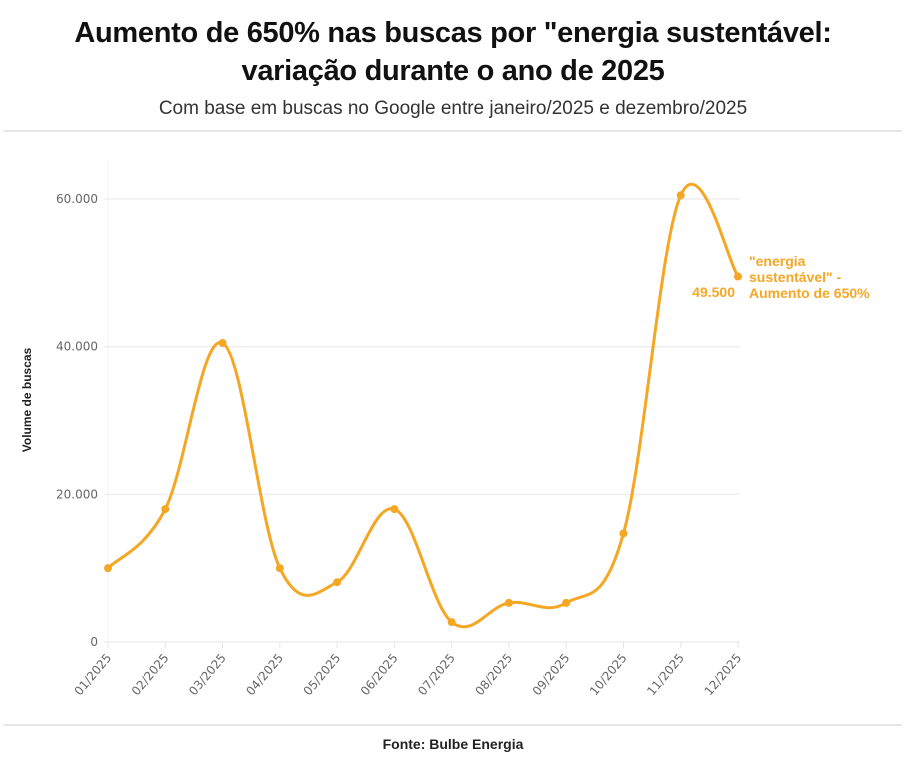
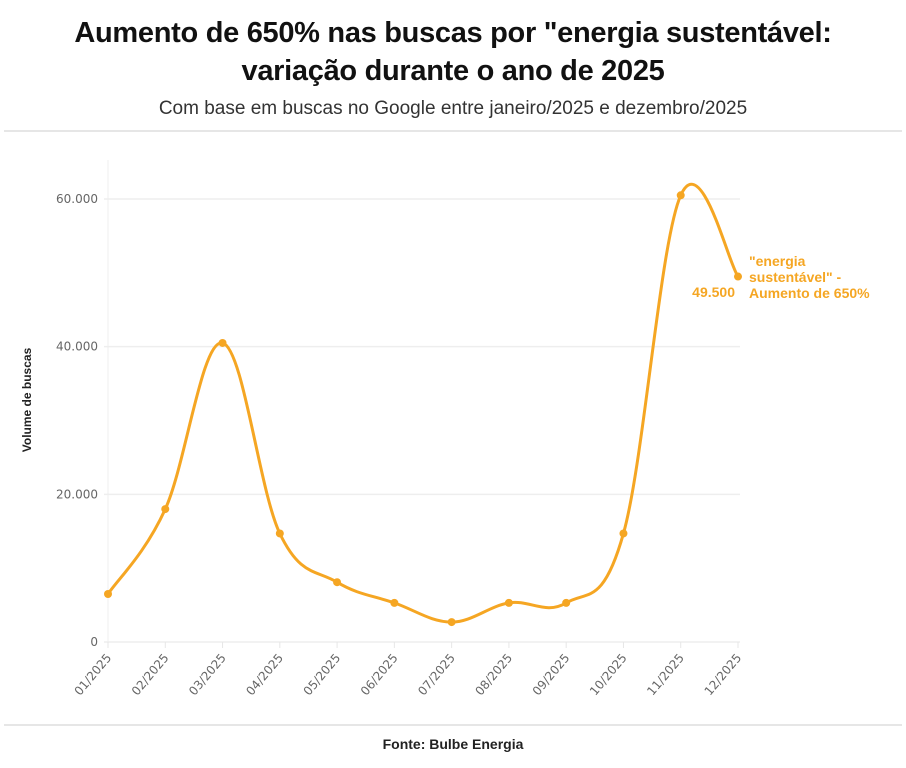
01/2025: 10000 -> 6000
04/2025: 10000 -> 15000
06/2025: 18000 -> 5000
